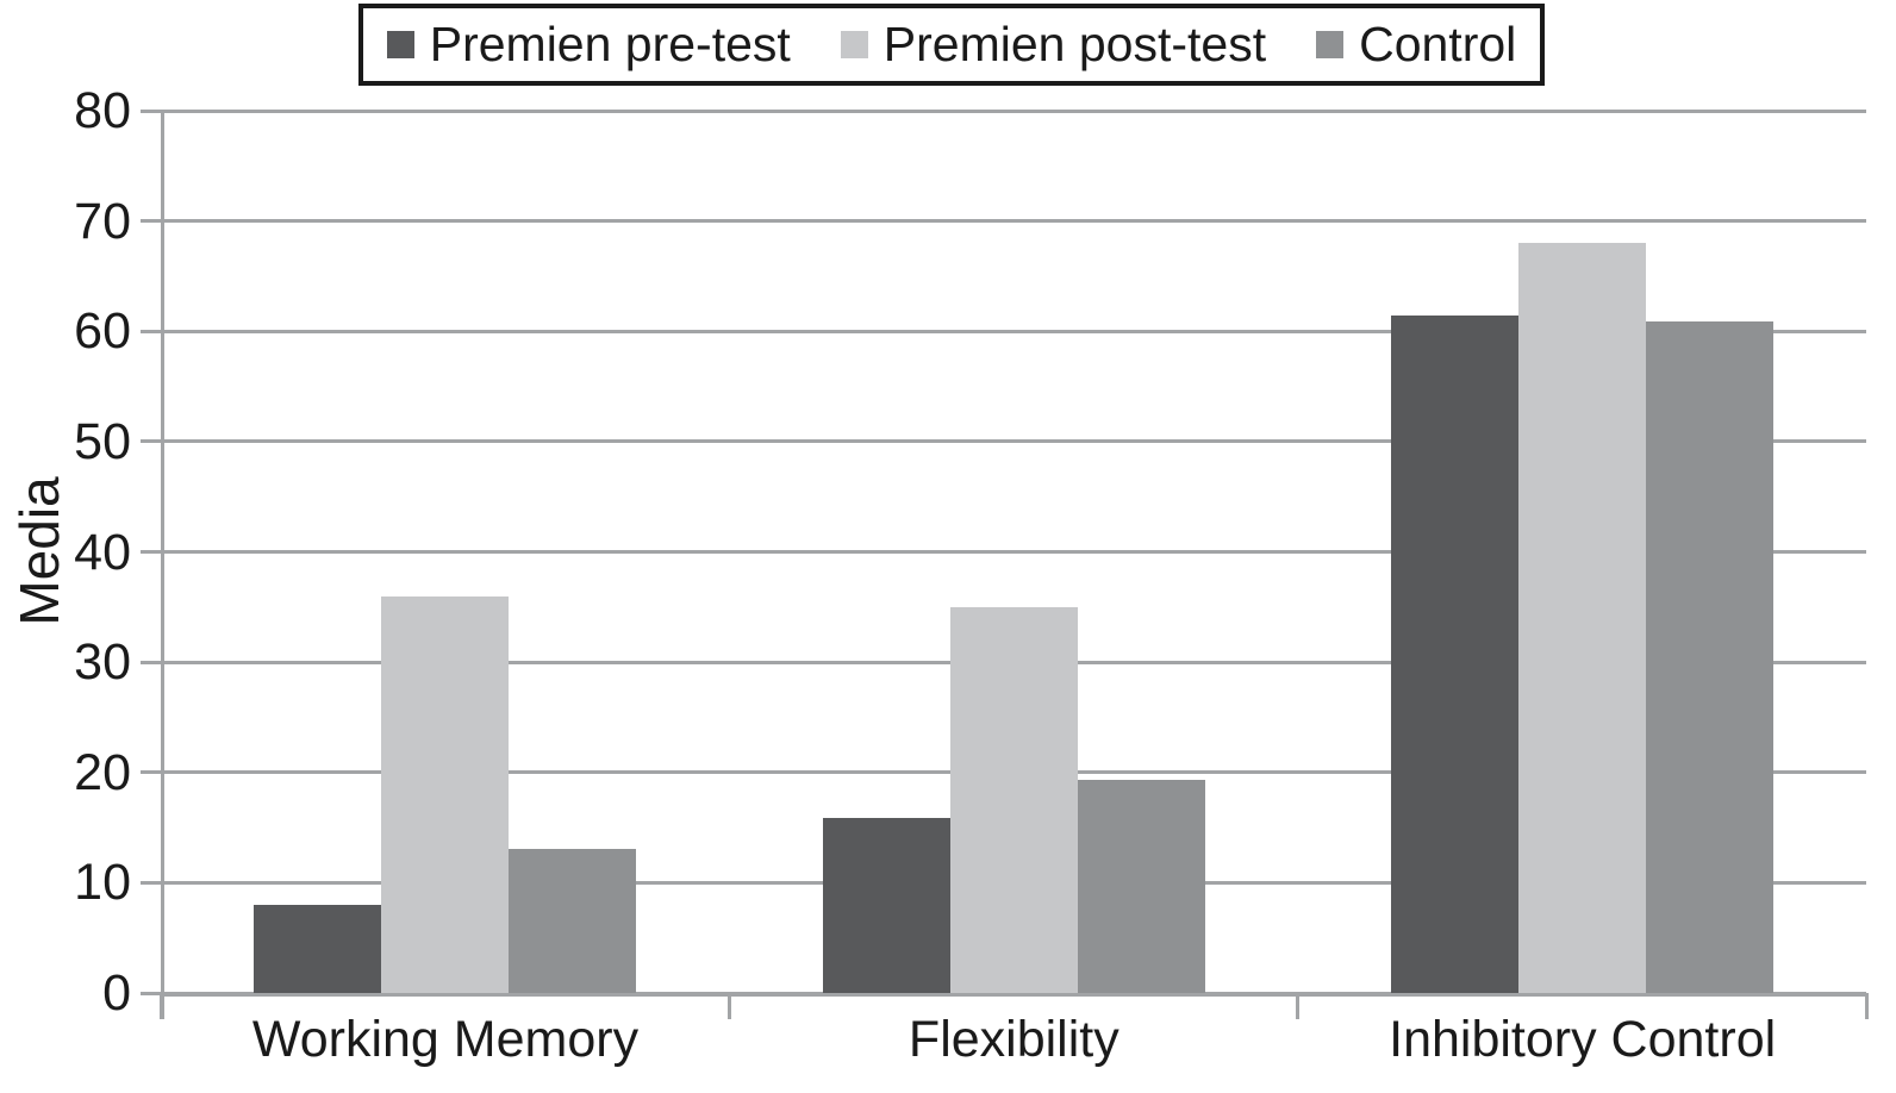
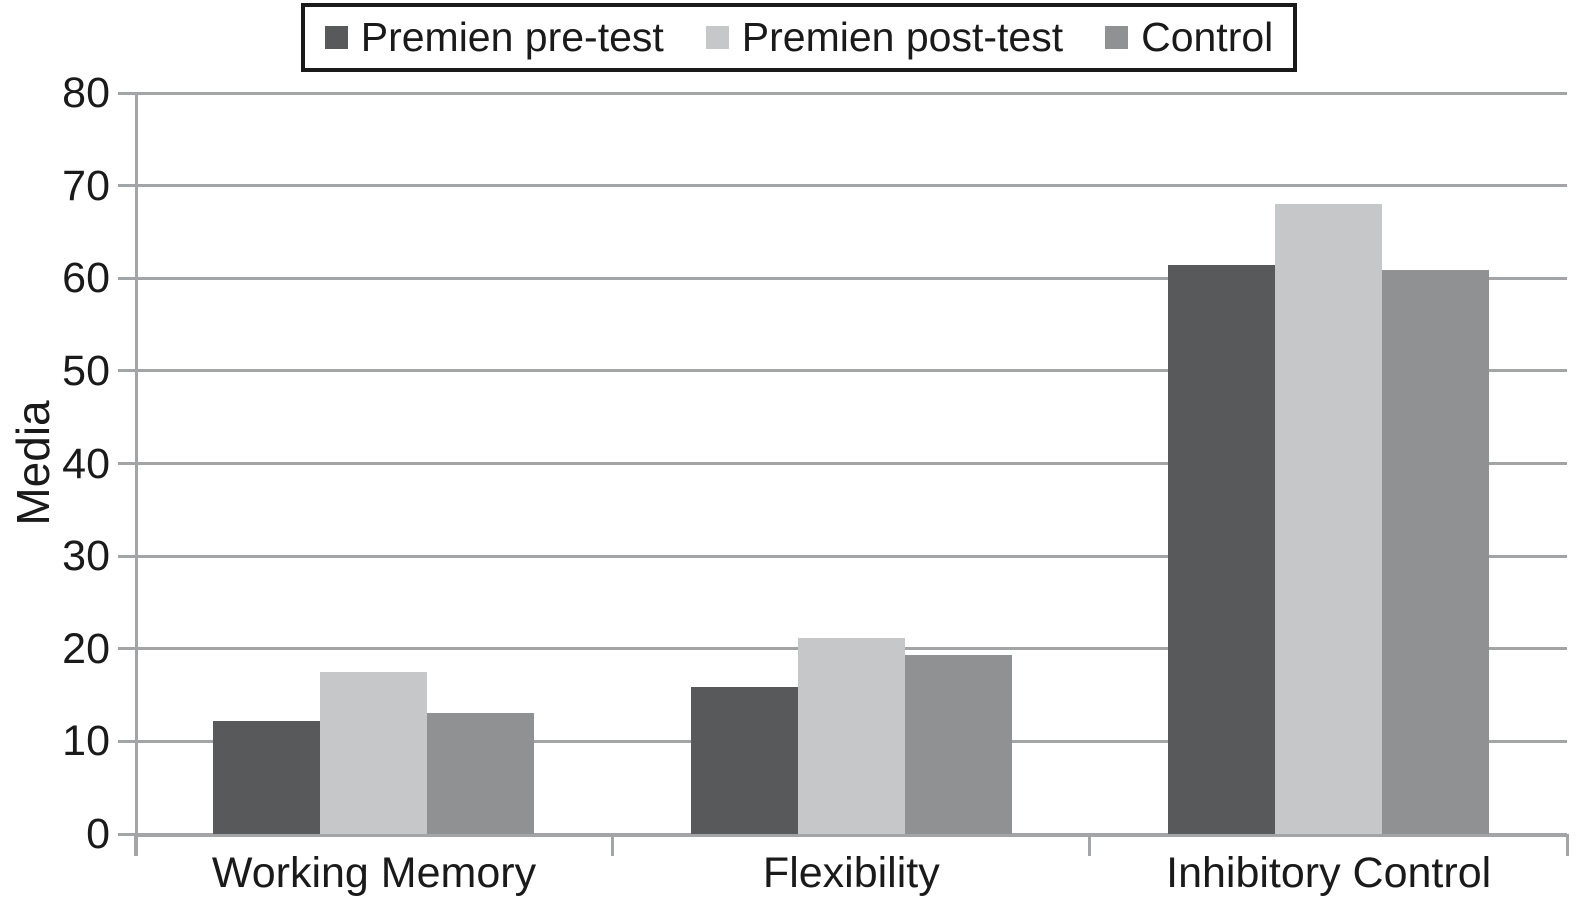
Premien pre-test/Working Memory: 8 -> 12
Premien post-test/Working Memory: 36 -> 18
Premien post-test/Flexibility: 35 -> 21
